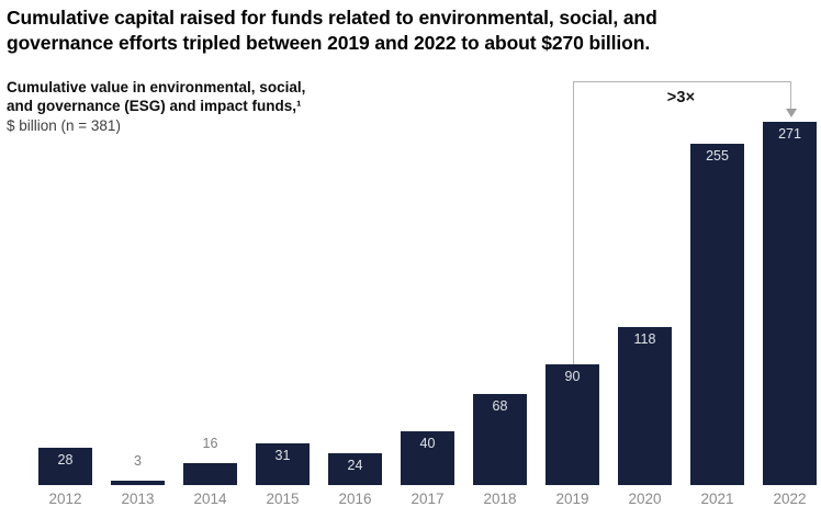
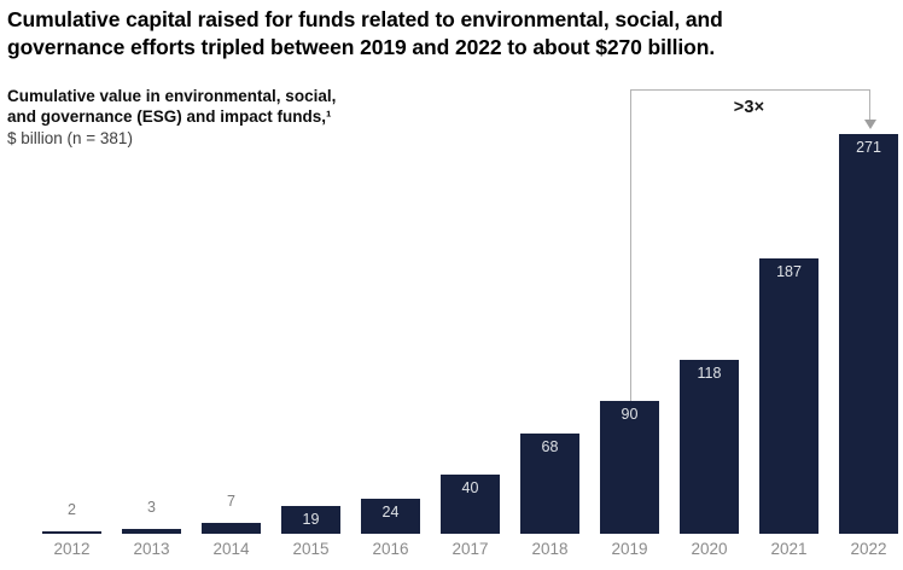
2012: 28 -> 2
2014: 16 -> 7
2015: 31 -> 19
2021: 255 -> 187
